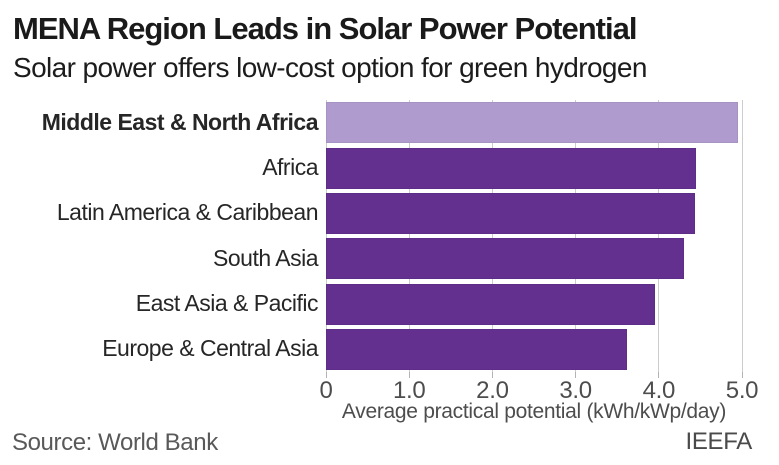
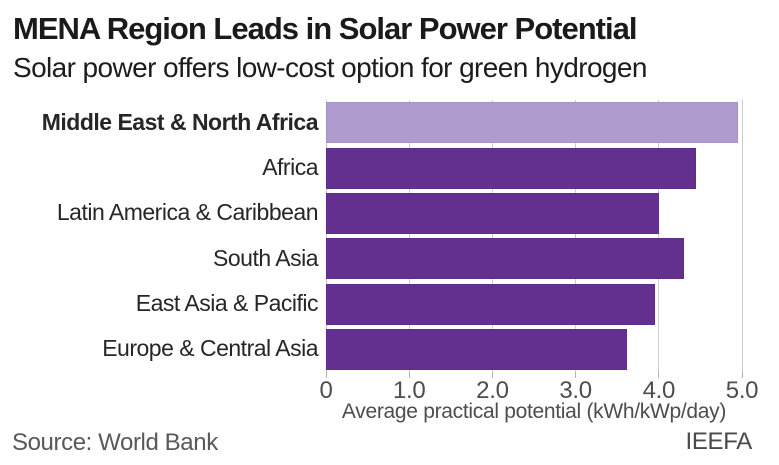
Latin America & Caribbean: 4.4 -> 4.0
